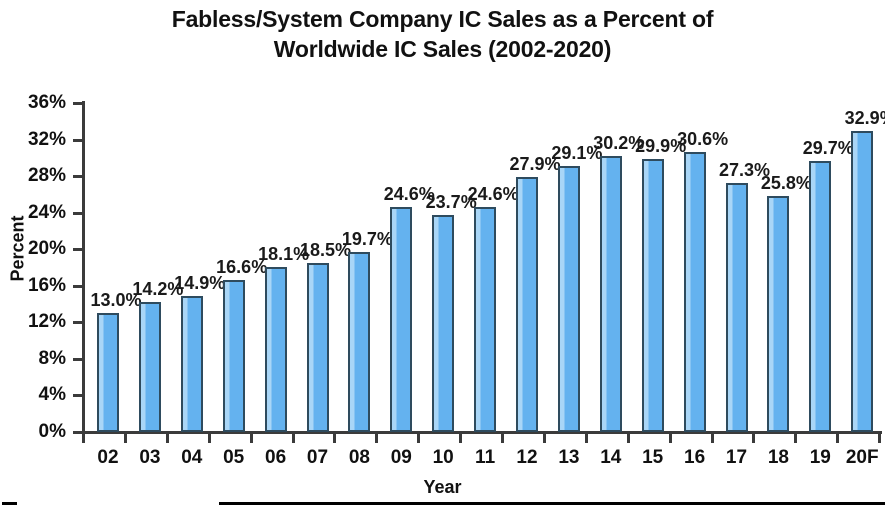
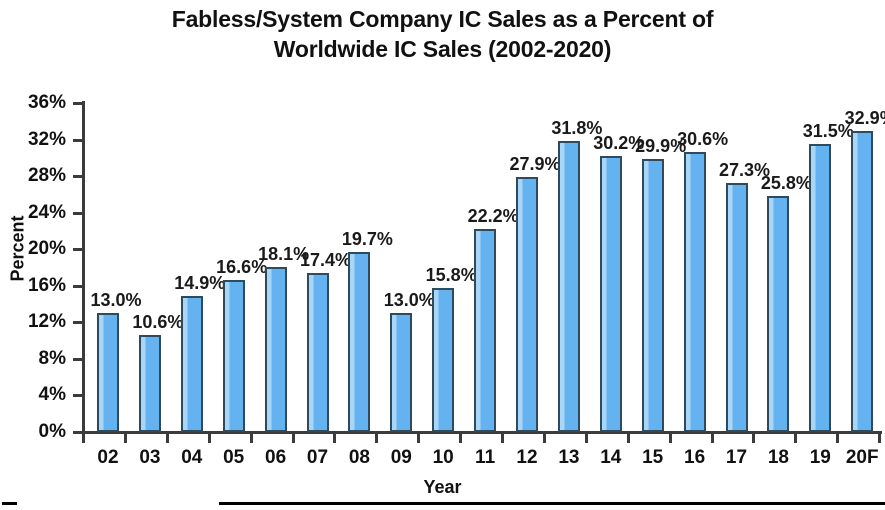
03: 14.2% -> 10.6%
07: 18.5% -> 17.4%
09: 24.6% -> 13.0%
10: 23.7% -> 15.8%
11: 24.6% -> 22.2%
13: 29.1% -> 31.8%
19: 29.7% -> 31.5%
